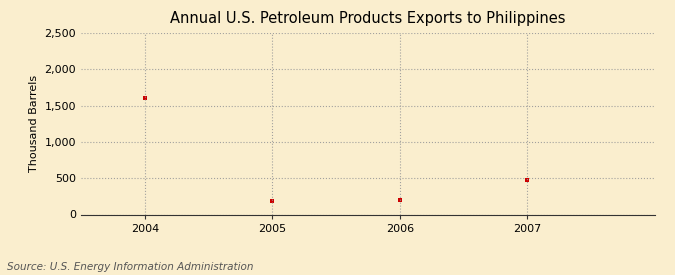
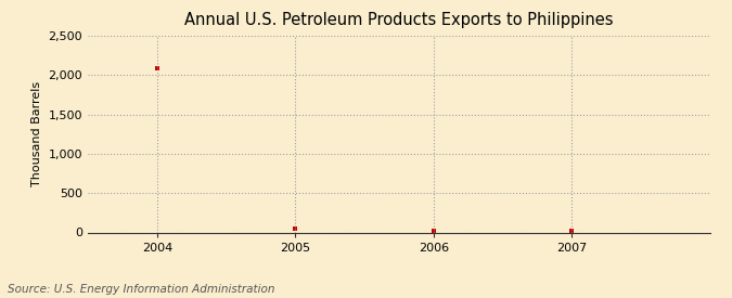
2004: 1,600 -> 2,090
2005: 180 -> 60
2006: 200 -> 20
2007: 480 -> 20
